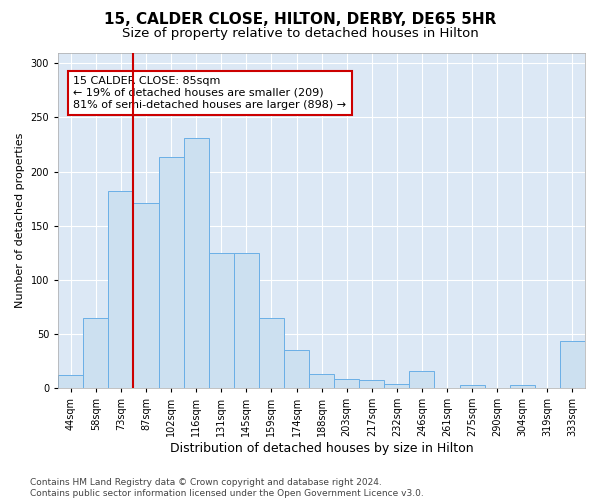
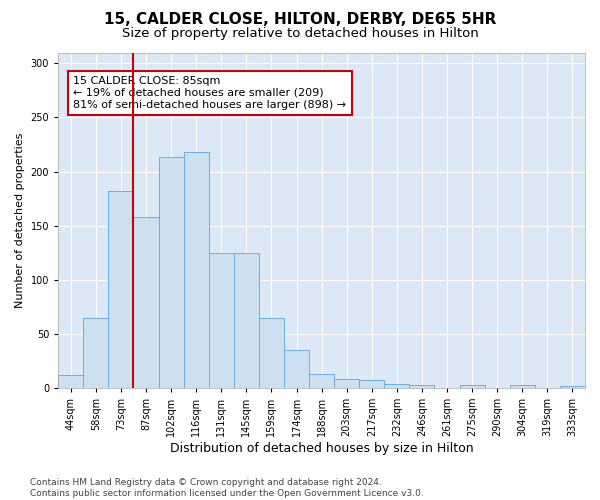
87sqm: 171 -> 158
116sqm: 231 -> 218
246sqm: 16 -> 3
333sqm: 43 -> 2
